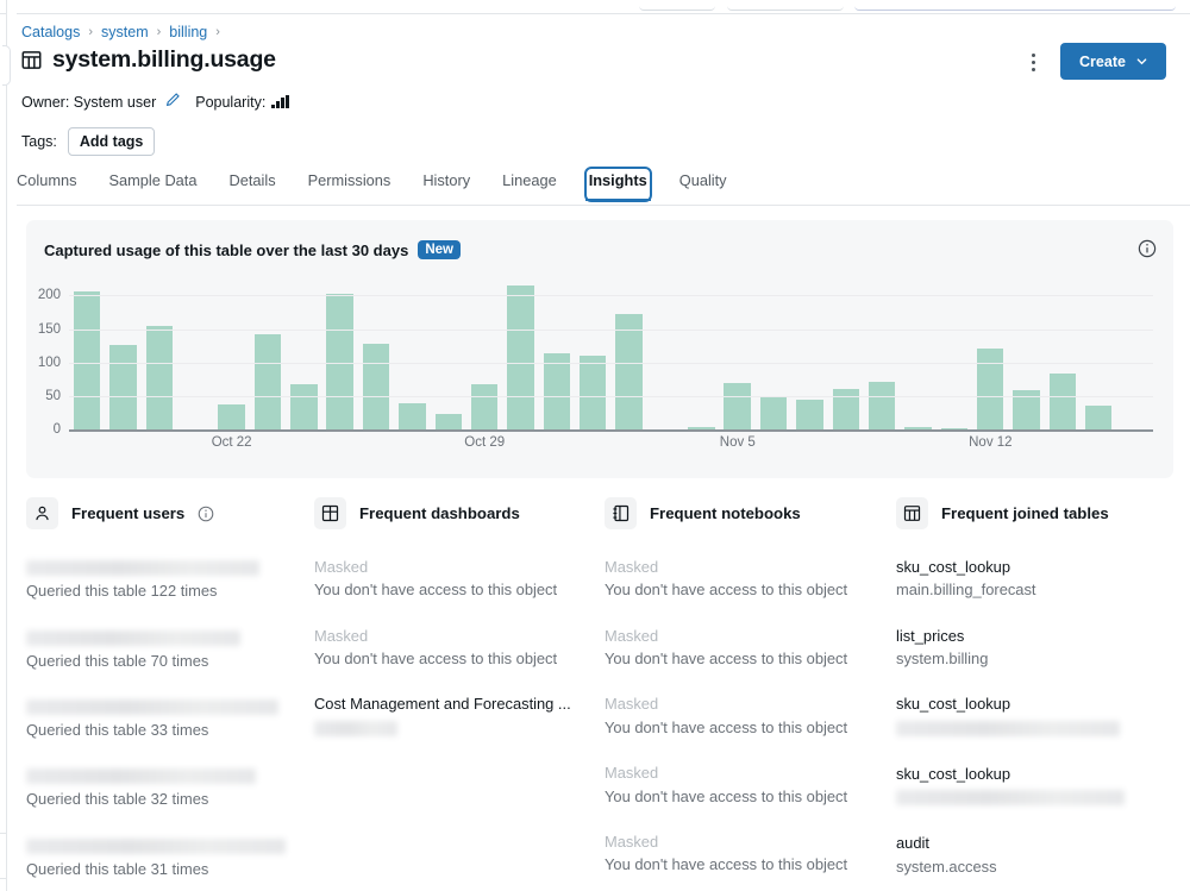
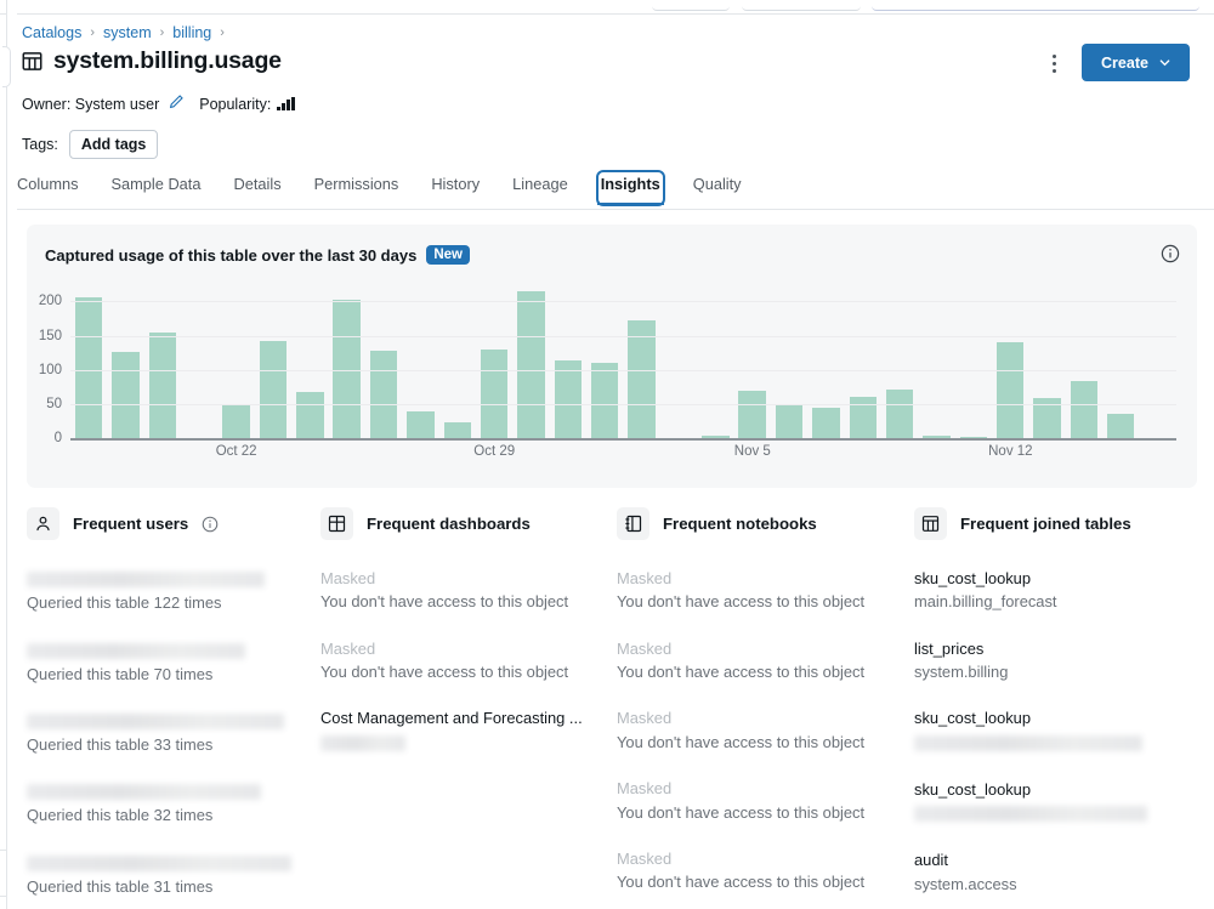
Oct 22: 40 -> 50
Oct 29: 70 -> 130
Nov 12: 120 -> 140
